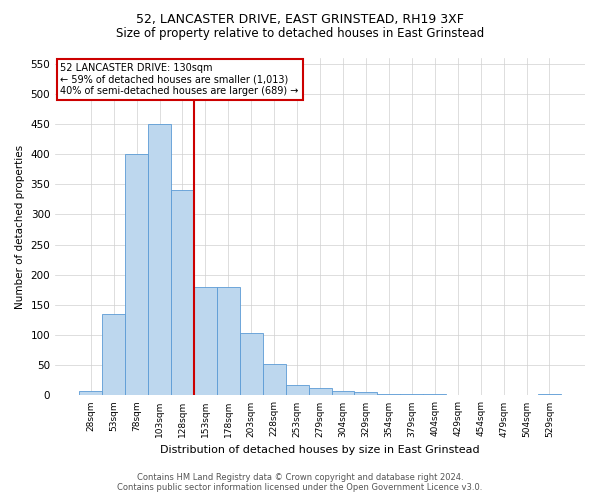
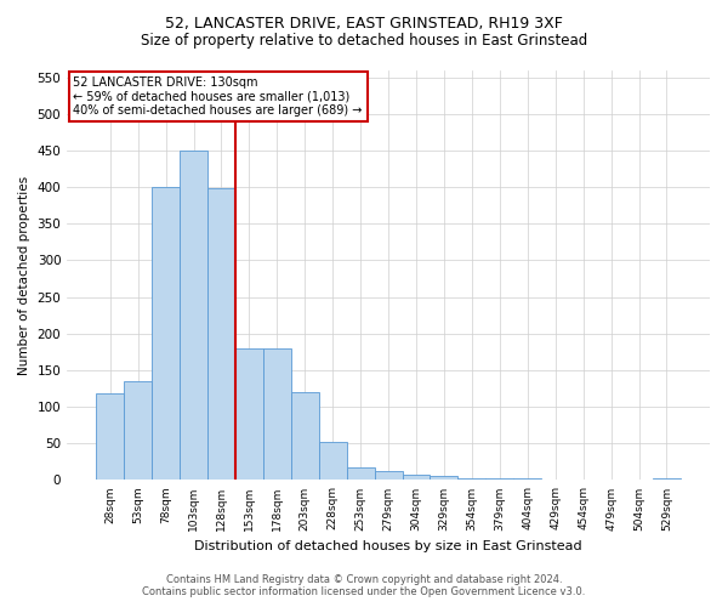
28sqm: 8 -> 118
128sqm: 340 -> 398
203sqm: 103 -> 120
